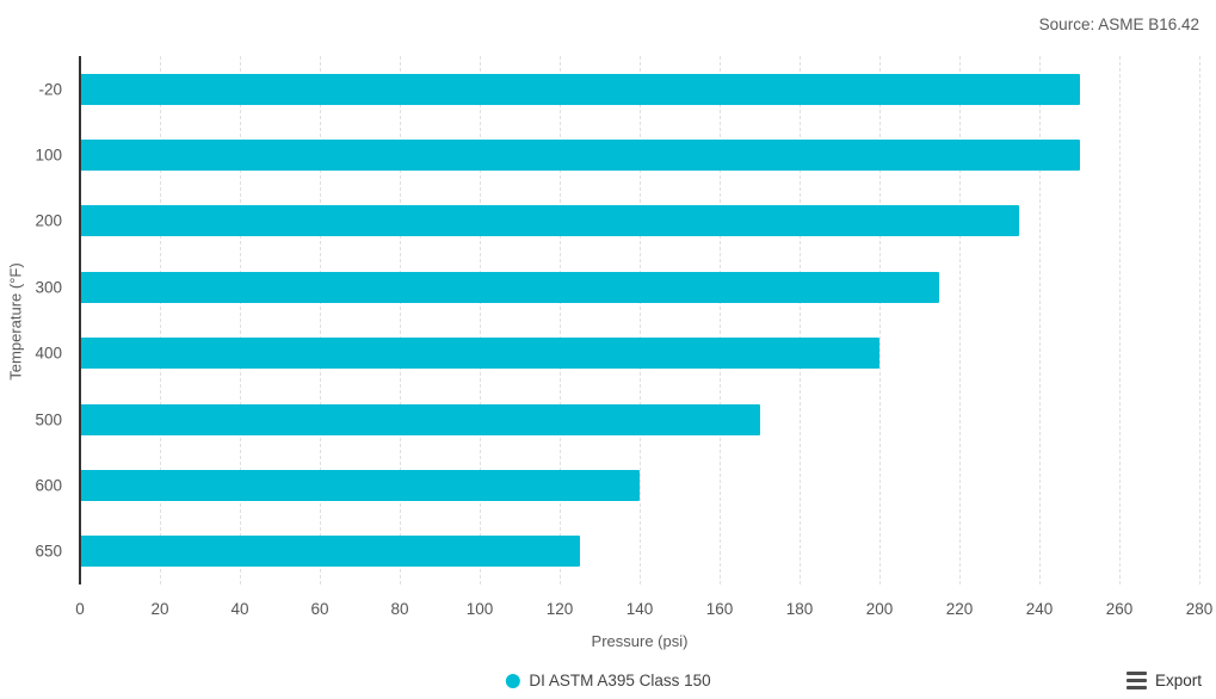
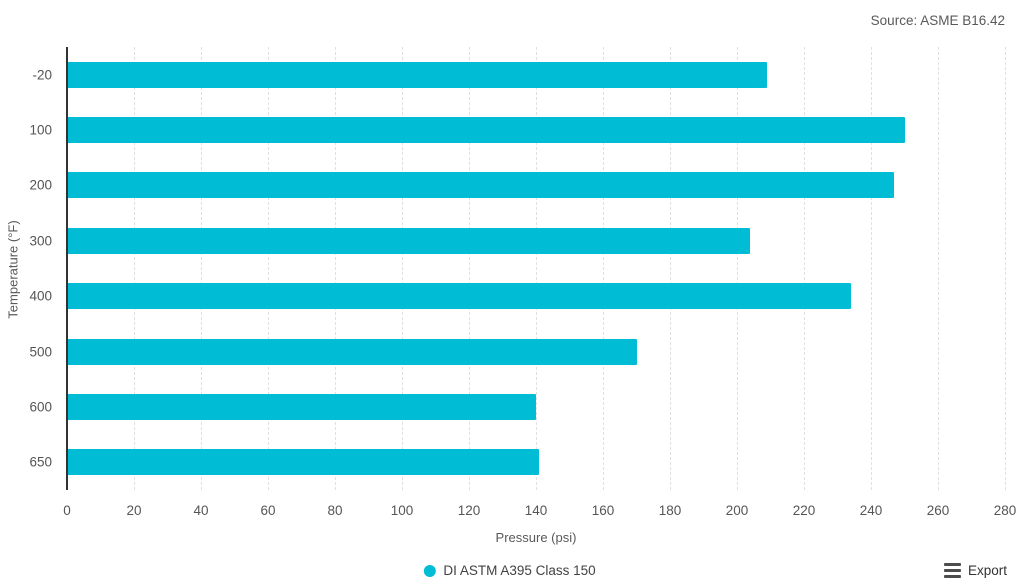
-20: 250 -> 209
200: 235 -> 247
300: 215 -> 204
400: 200 -> 234
650: 125 -> 141
